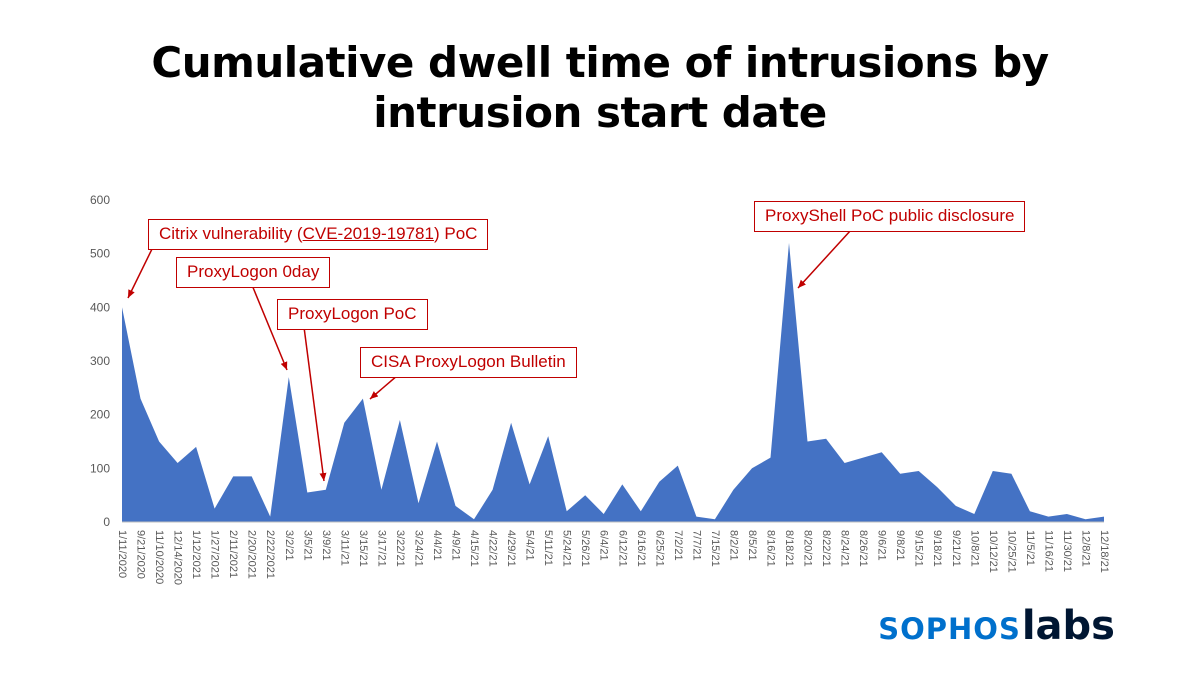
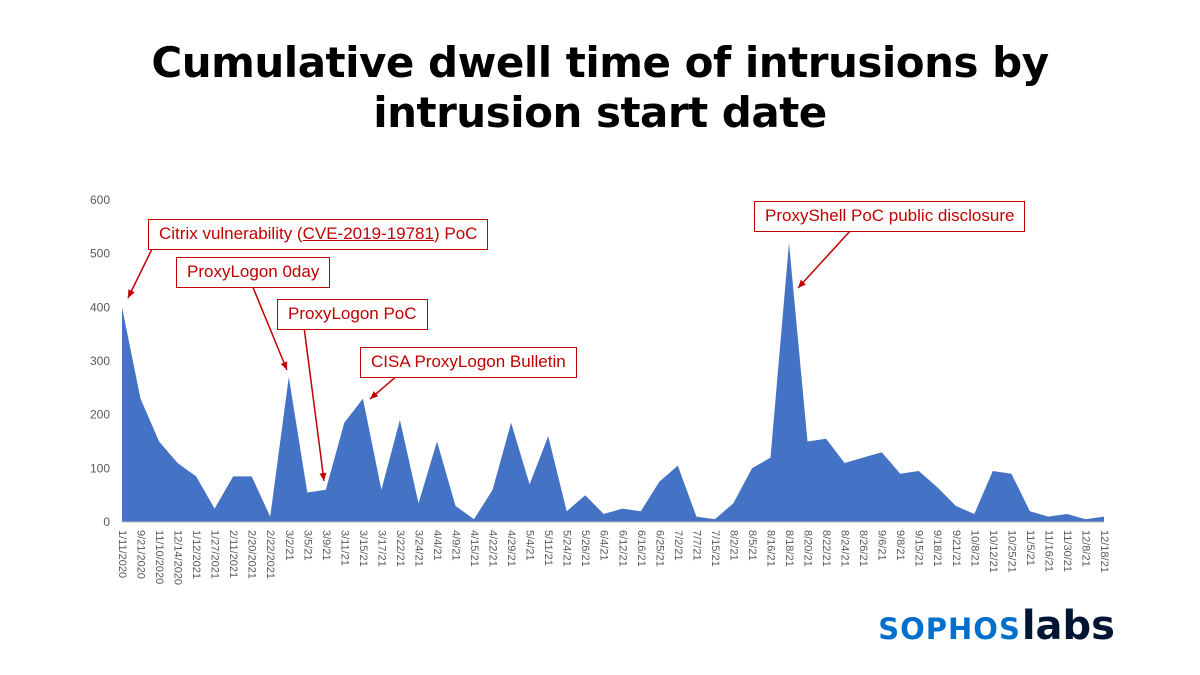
1/12/2021: 140 -> 80
6/12/21: 70 -> 20
8/2/21: 60 -> 40
